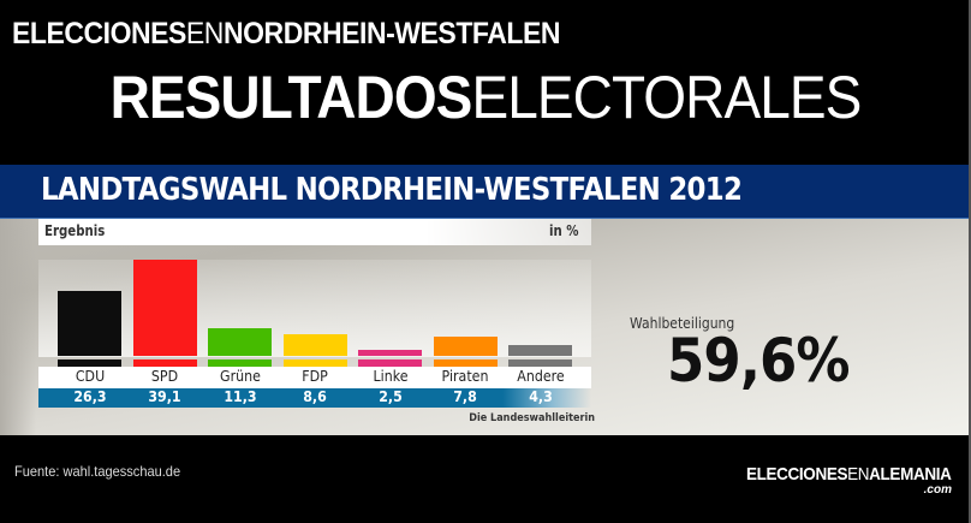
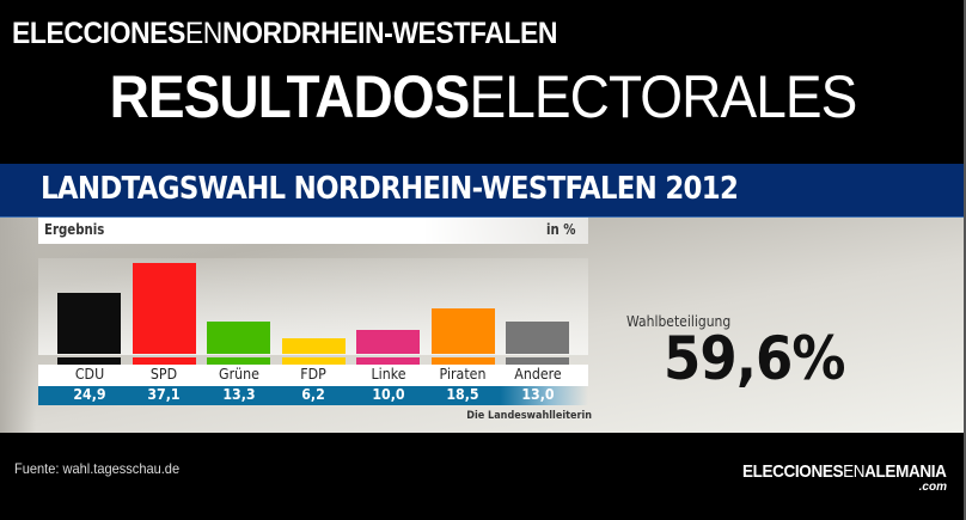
CDU: 26,3 -> 24,9
SPD: 39,1 -> 37,1
Grüne: 11,3 -> 13,3
FDP: 8,6 -> 6,2
Linke: 2,5 -> 10,0
Piraten: 7,8 -> 18,5
Andere: 4,3 -> 13,0
